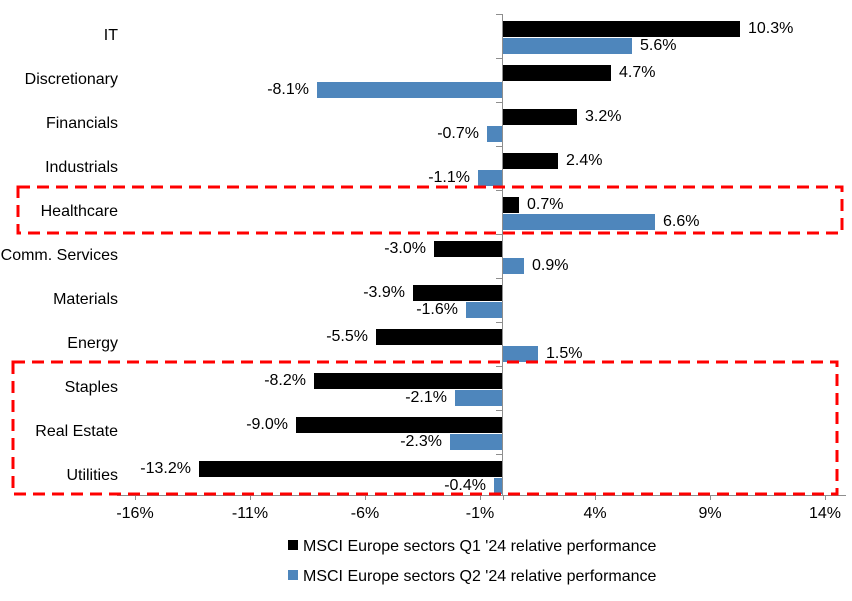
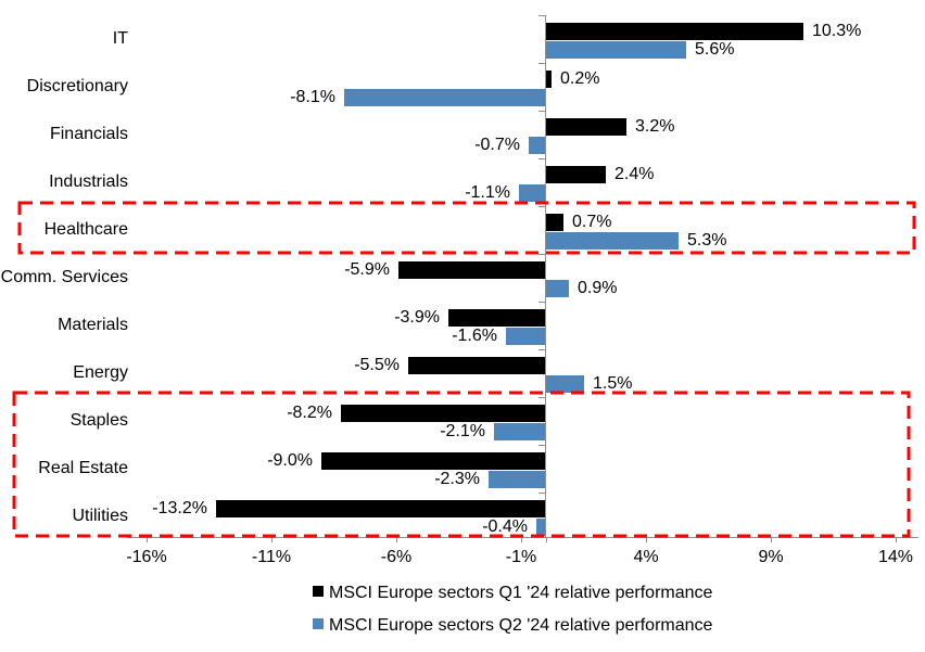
MSCI Europe sectors Q1 '24 relative performance/Discretionary: 4.7% -> 0.2%
MSCI Europe sectors Q2 '24 relative performance/Healthcare: 6.6% -> 5.3%
MSCI Europe sectors Q1 '24 relative performance/Comm. Services: -3.0% -> -5.9%
